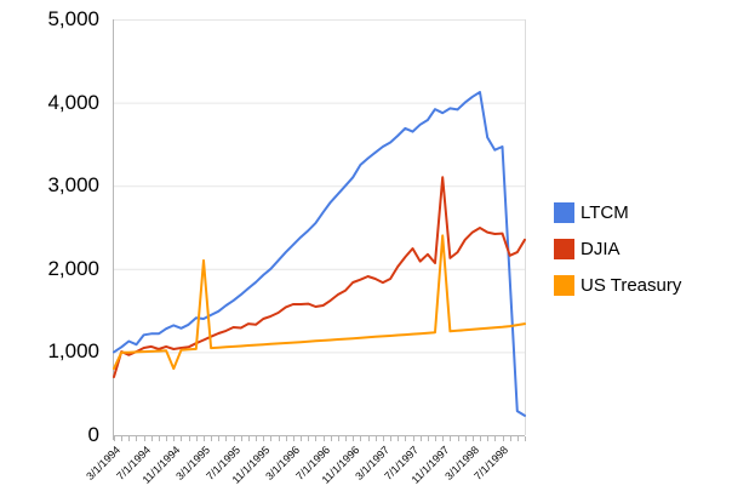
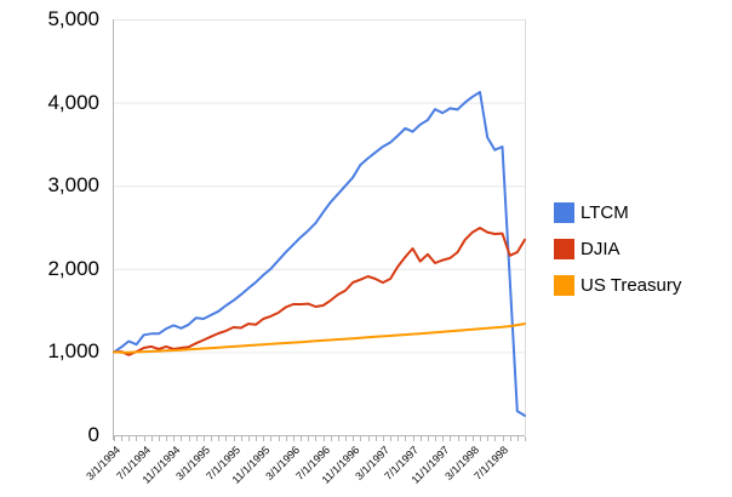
DJIA/3/1/1994: 700 -> 1000
US Treasury/3/1/1994: 800 -> 1000
US Treasury/11/1/1994: 800 -> 1000
US Treasury/3/1/1995: 2100 -> 1000
DJIA/11/1/1997: 3100 -> 2100
US Treasury/11/1/1997: 2400 -> 1200
